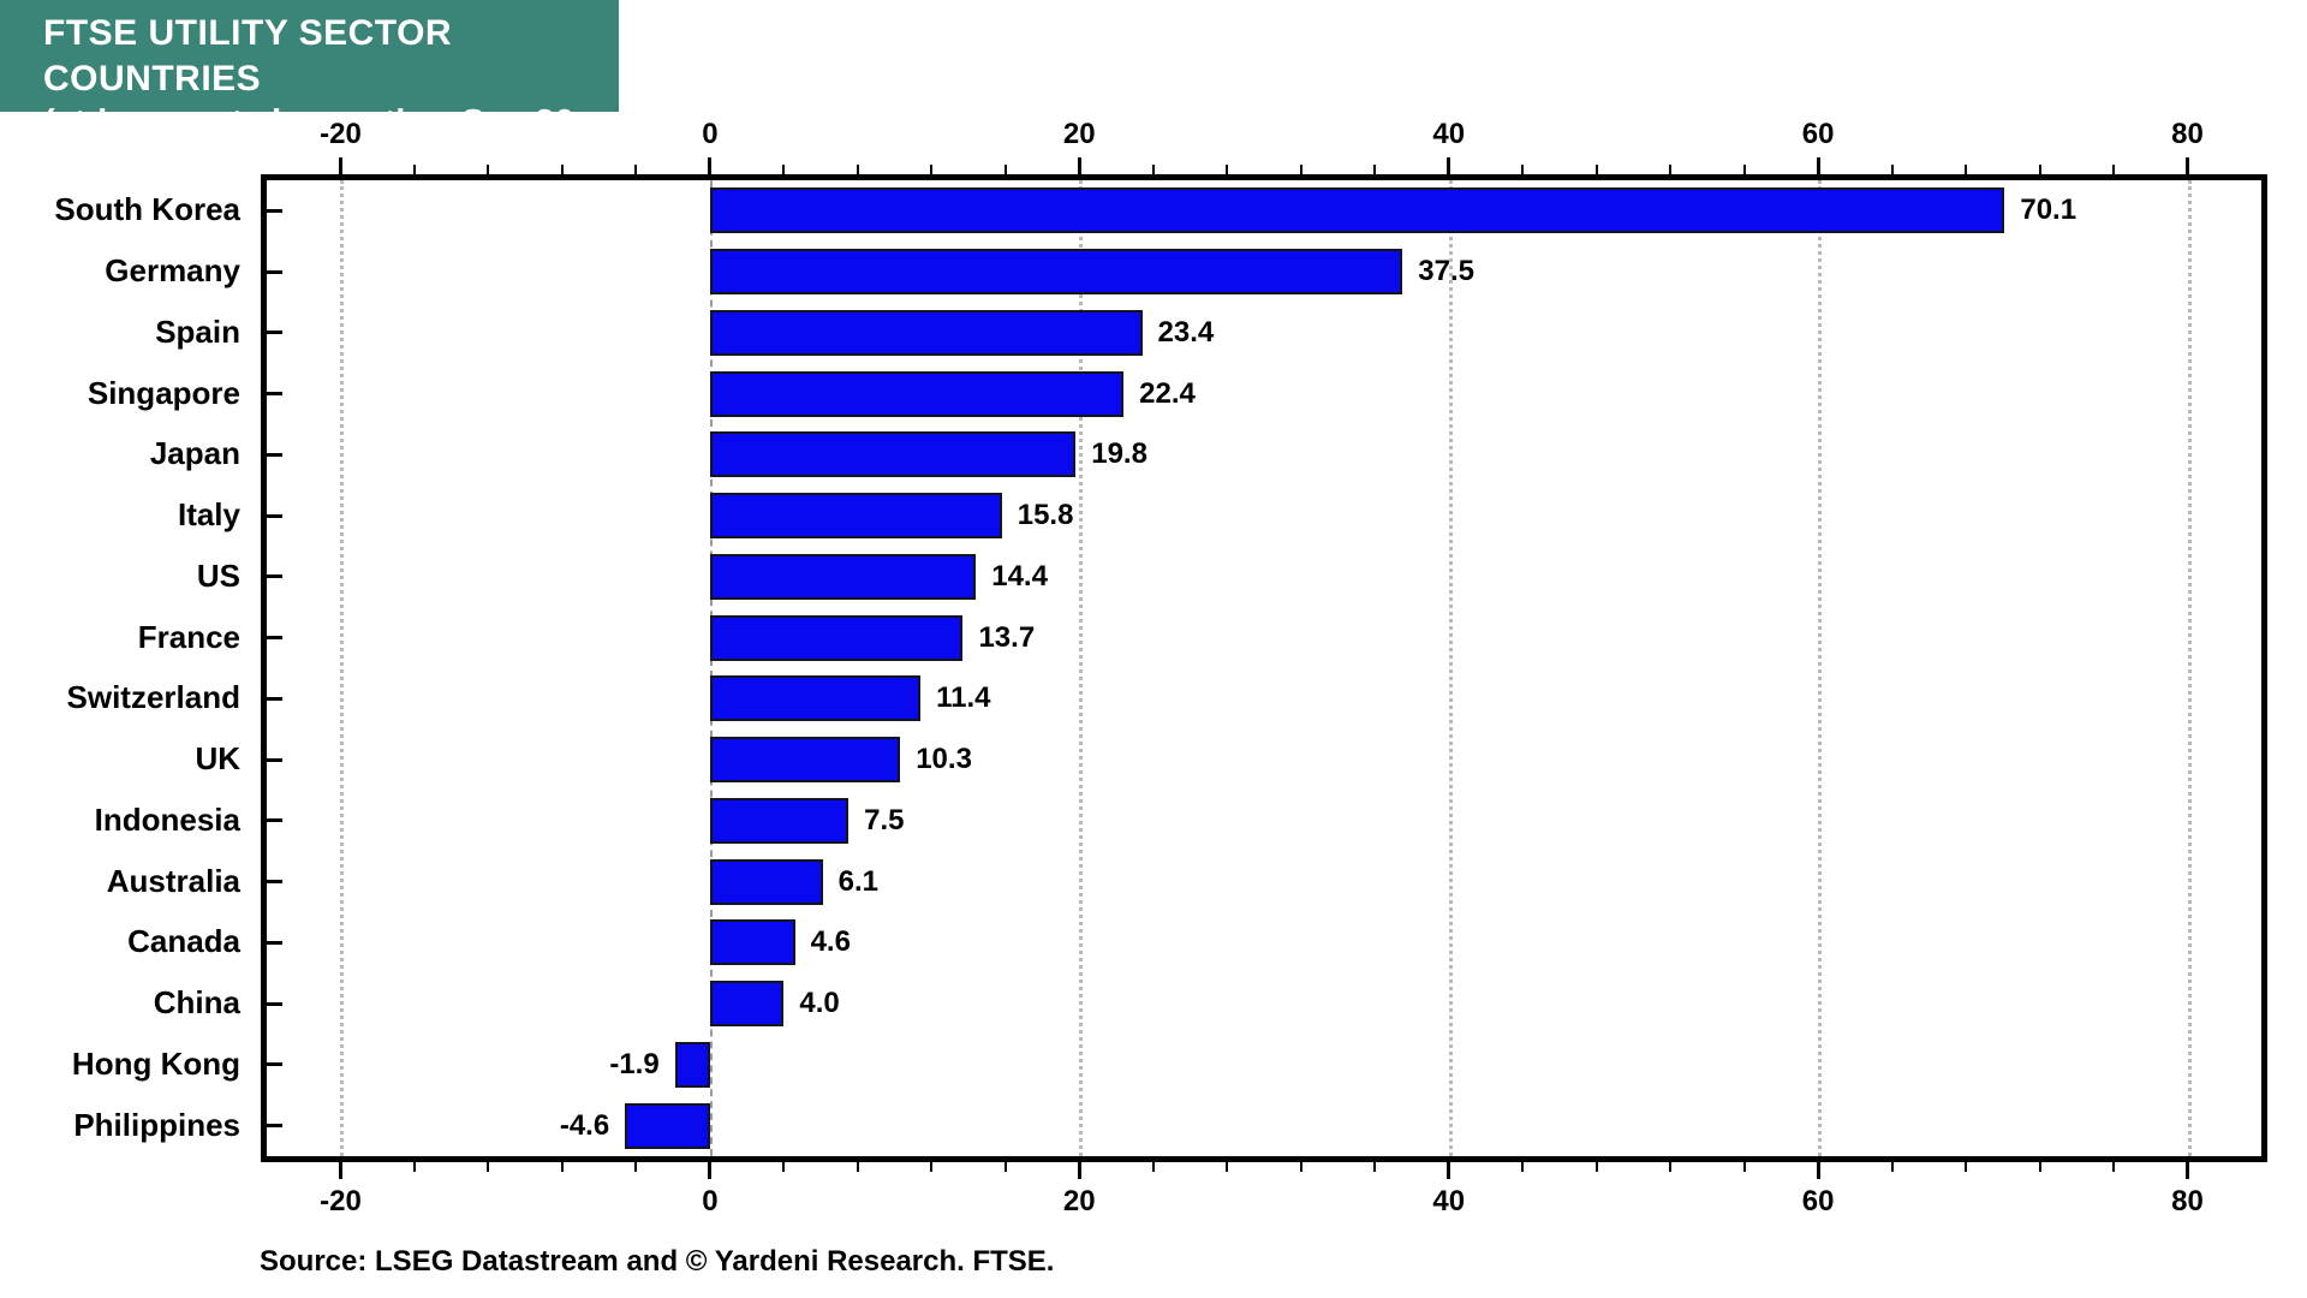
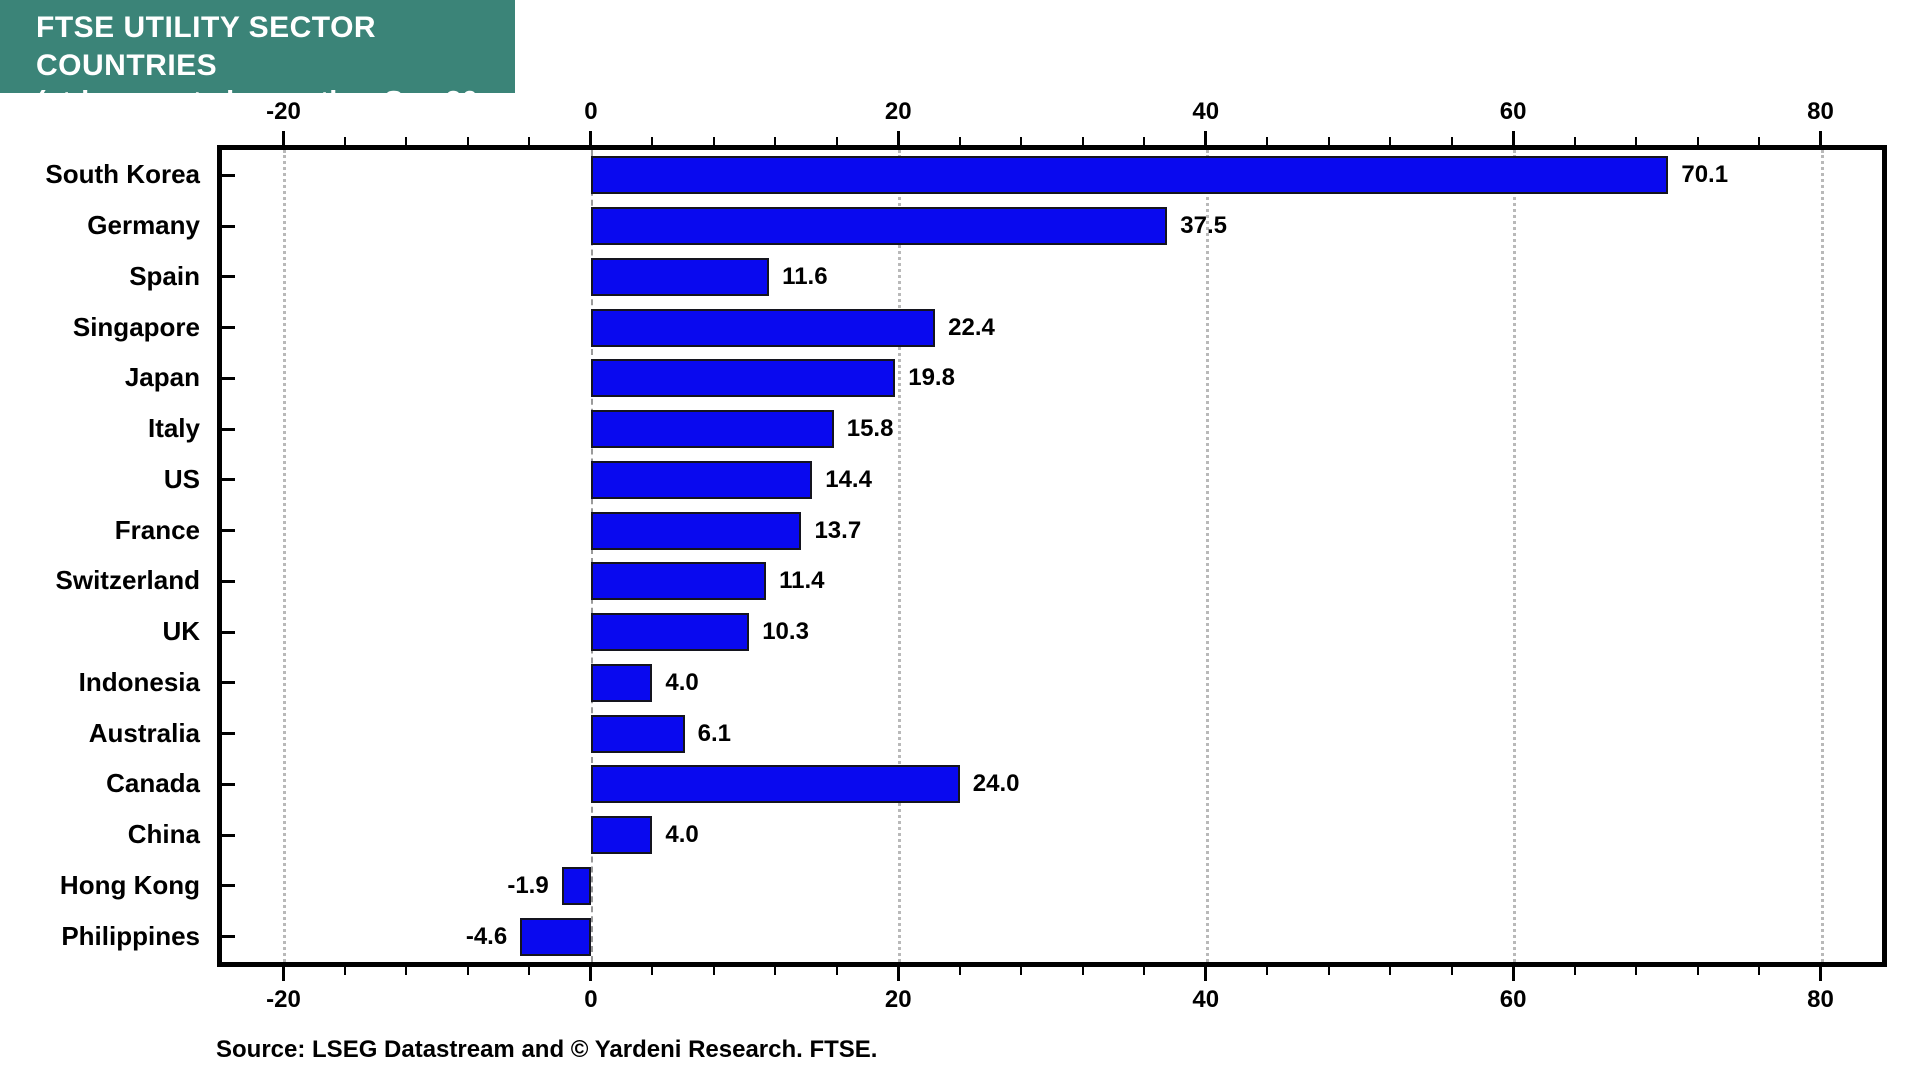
Spain: 23.4 -> 11.6
Indonesia: 7.5 -> 4.0
Canada: 4.6 -> 24.0
